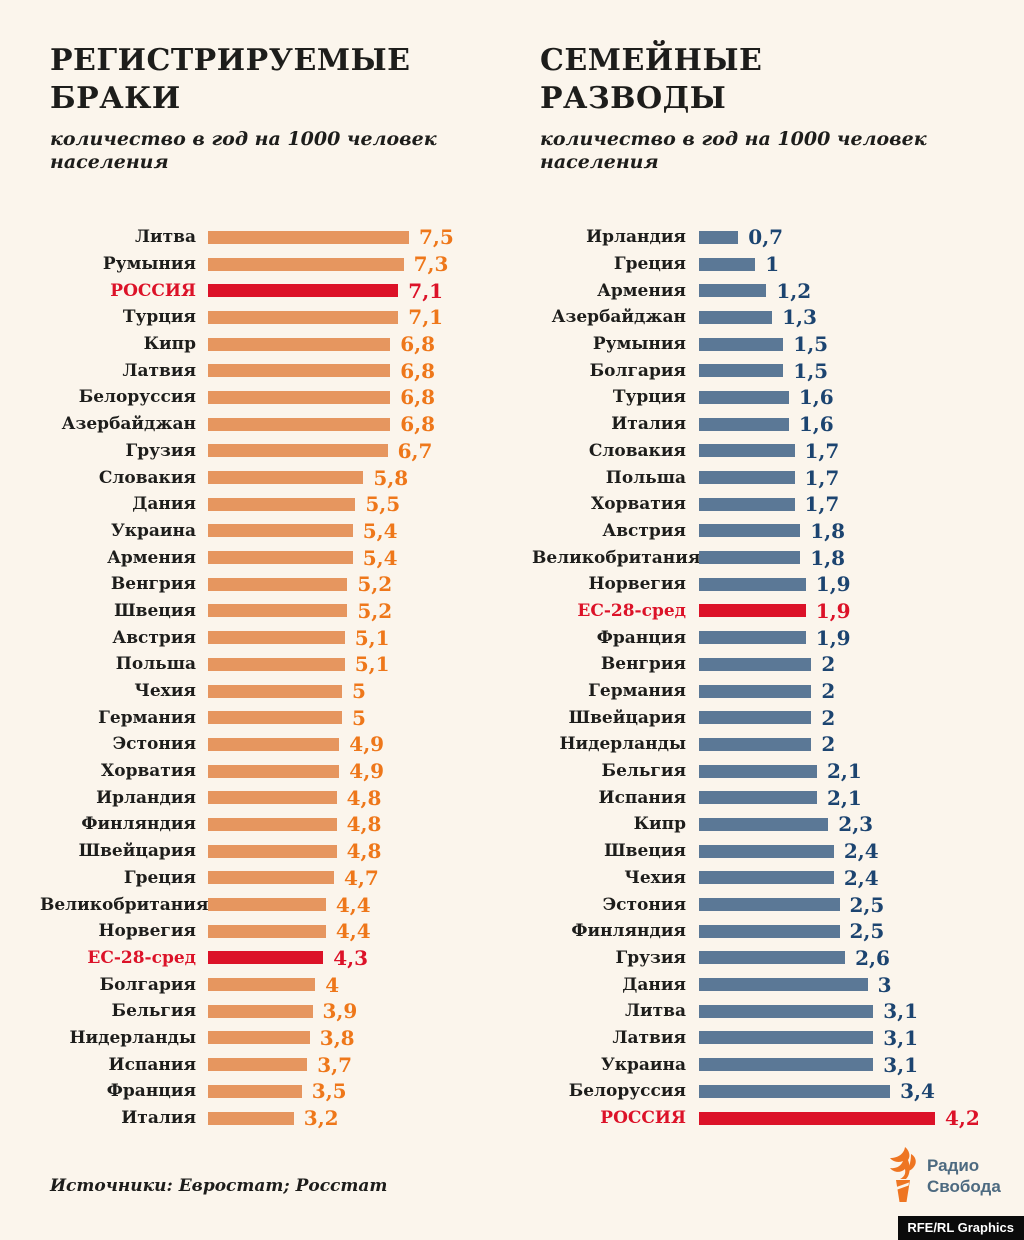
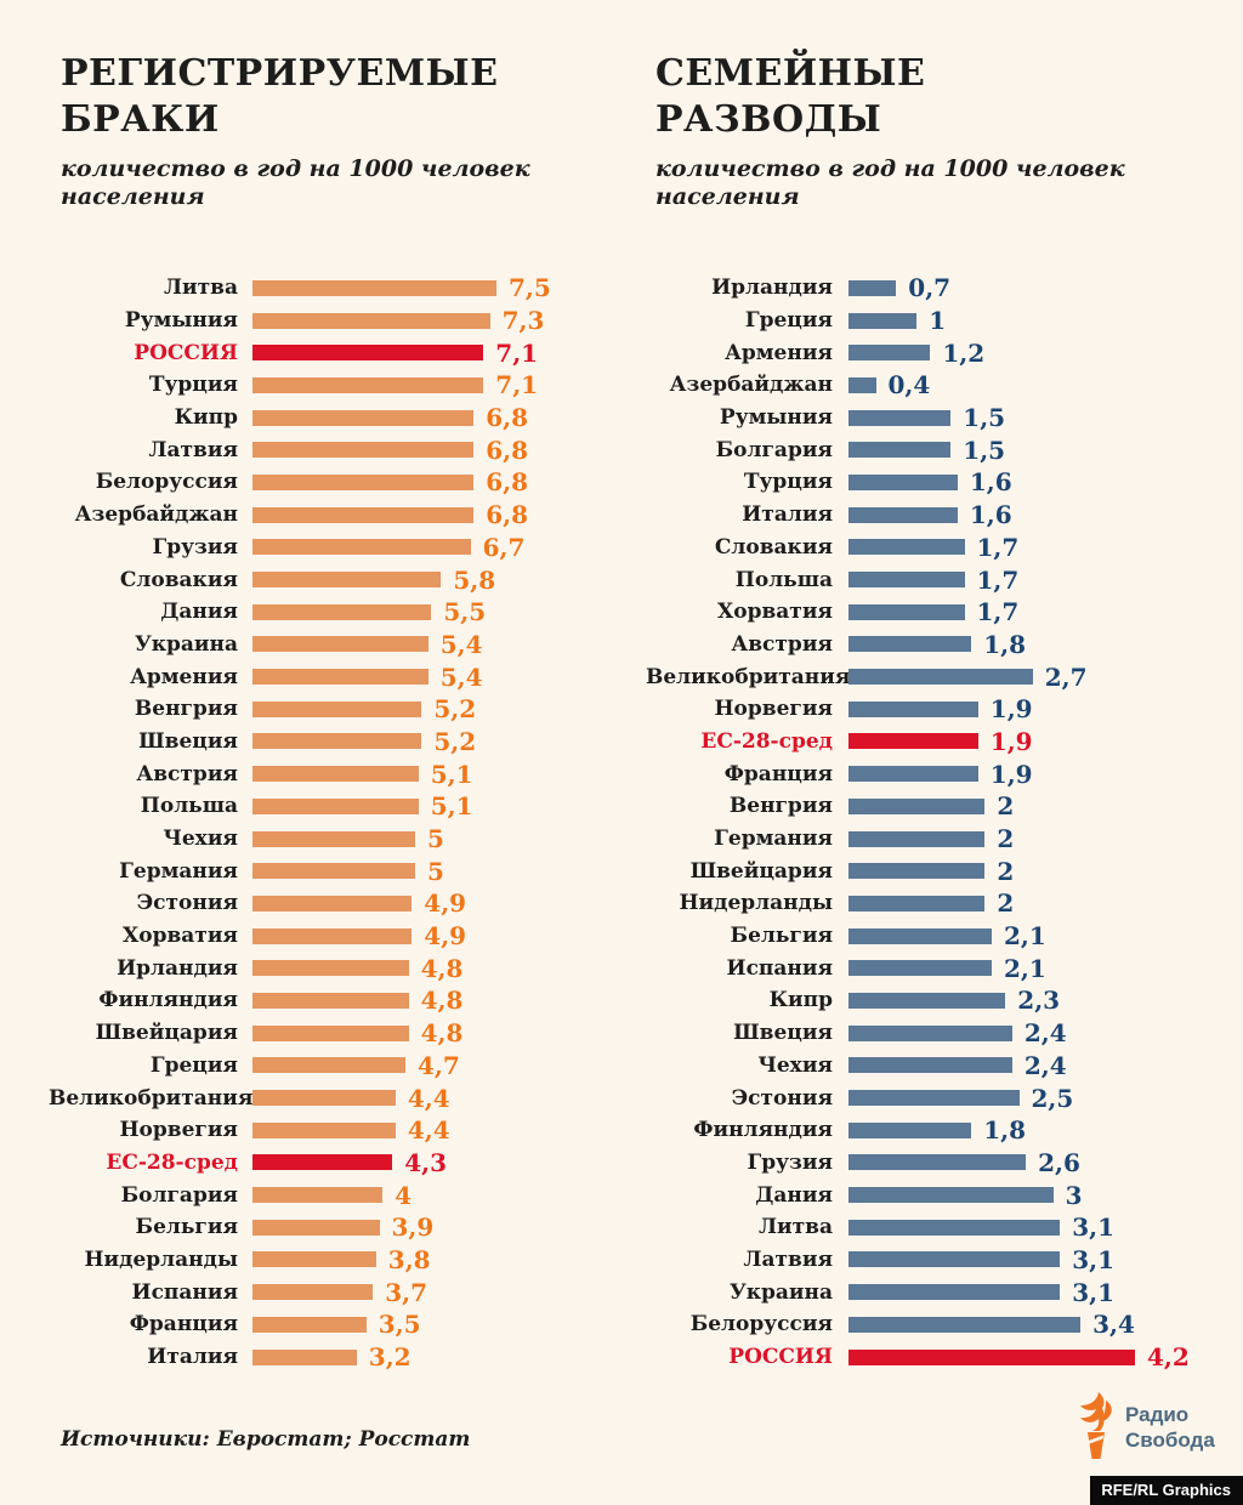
СЕМЕЙНЫЕ РАЗВОДЫ/Азербайджан: 1,3 -> 0,4
СЕМЕЙНЫЕ РАЗВОДЫ/Великобритания: 1,8 -> 2,7
СЕМЕЙНЫЕ РАЗВОДЫ/Финляндия: 2,5 -> 1,8
